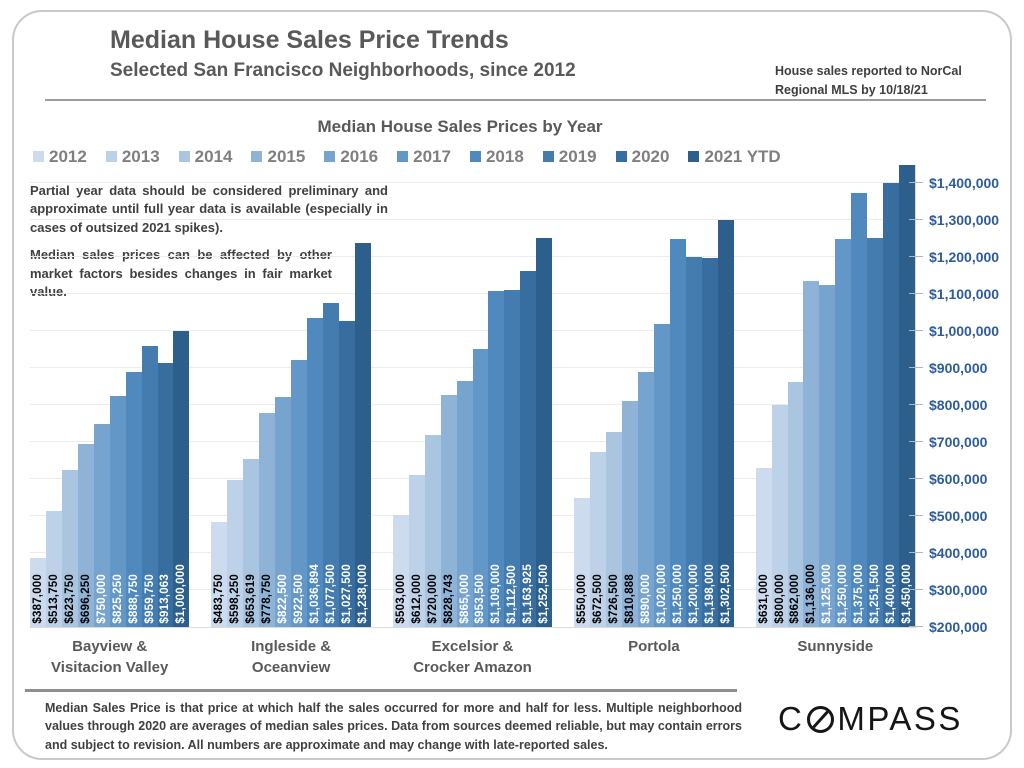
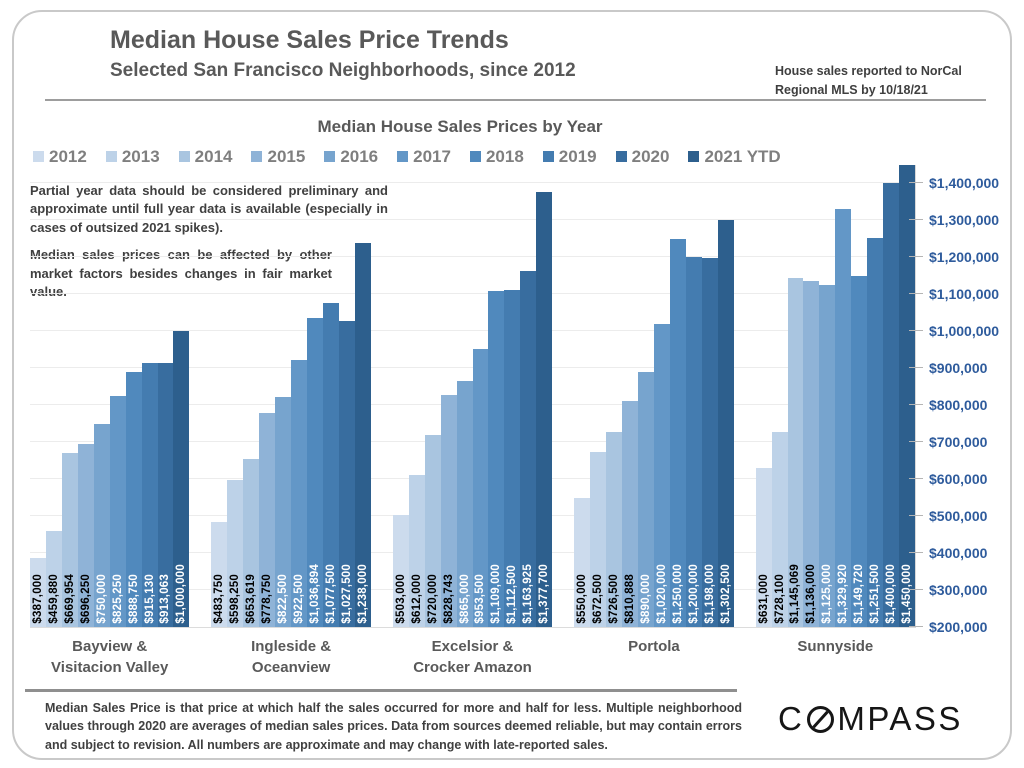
2013/Bayview & Visitacion Valley: $513,750 -> $459,880
2014/Bayview & Visitacion Valley: $623,750 -> $669,954
2019/Bayview & Visitacion Valley: $959,750 -> $915,130
2021 YTD/Excelsior & Crocker Amazon: $1,252,500 -> $1,377,700
2013/Sunnyside: $800,000 -> $728,100
2014/Sunnyside: $862,000 -> $1,145,069
2017/Sunnyside: $1,250,000 -> $1,329,920
2018/Sunnyside: $1,375,000 -> $1,149,720
